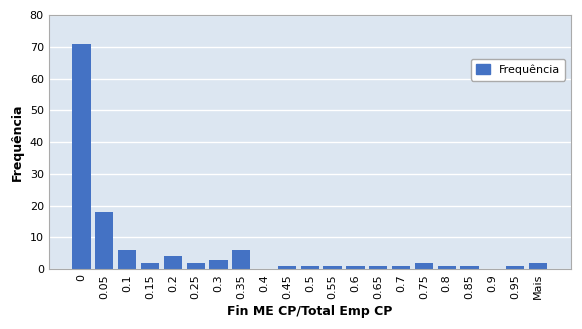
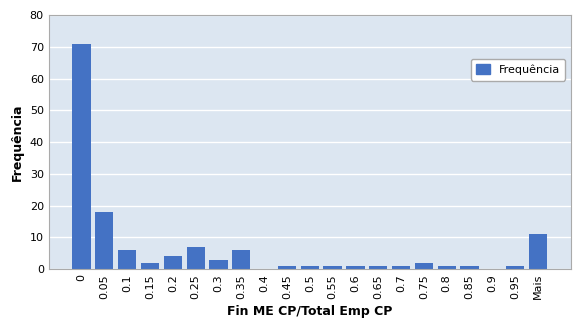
0.25: 2 -> 7
Mais: 2 -> 11
